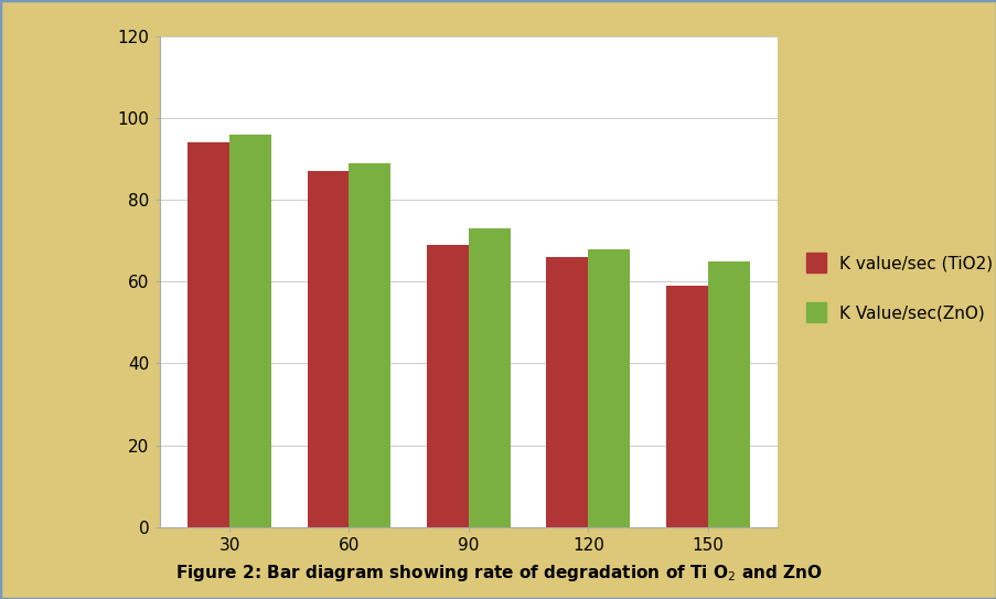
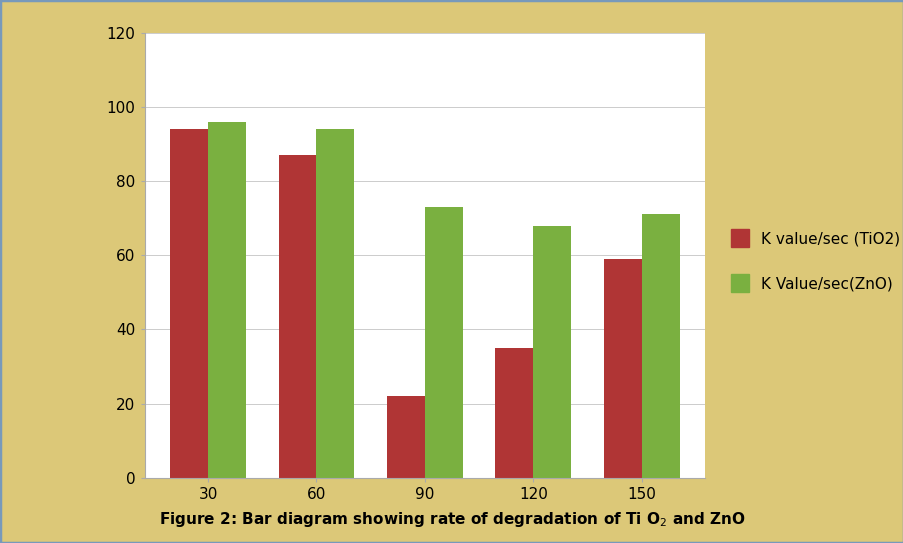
K Value/sec(ZnO)/60: 89 -> 94
K value/sec (TiO2)/90: 69 -> 22
K value/sec (TiO2)/120: 66 -> 35
K Value/sec(ZnO)/150: 65 -> 71
